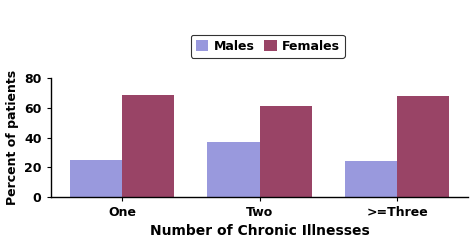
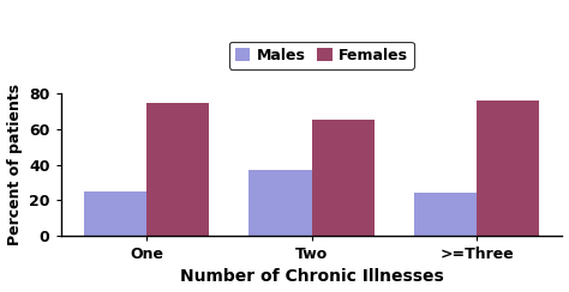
Females/One: 69 -> 75
Females/Two: 61 -> 65
Females/>=Three: 68 -> 76
